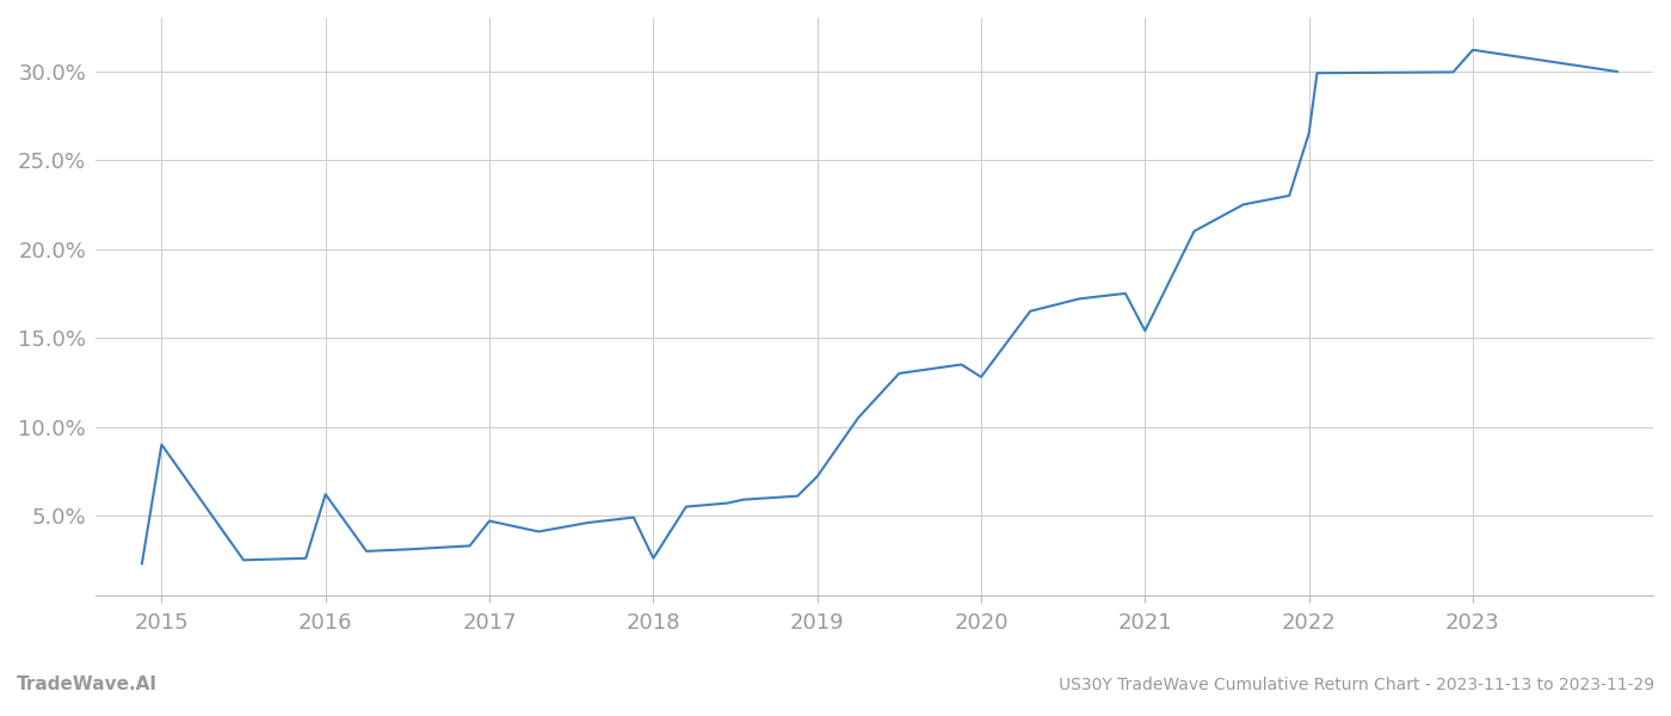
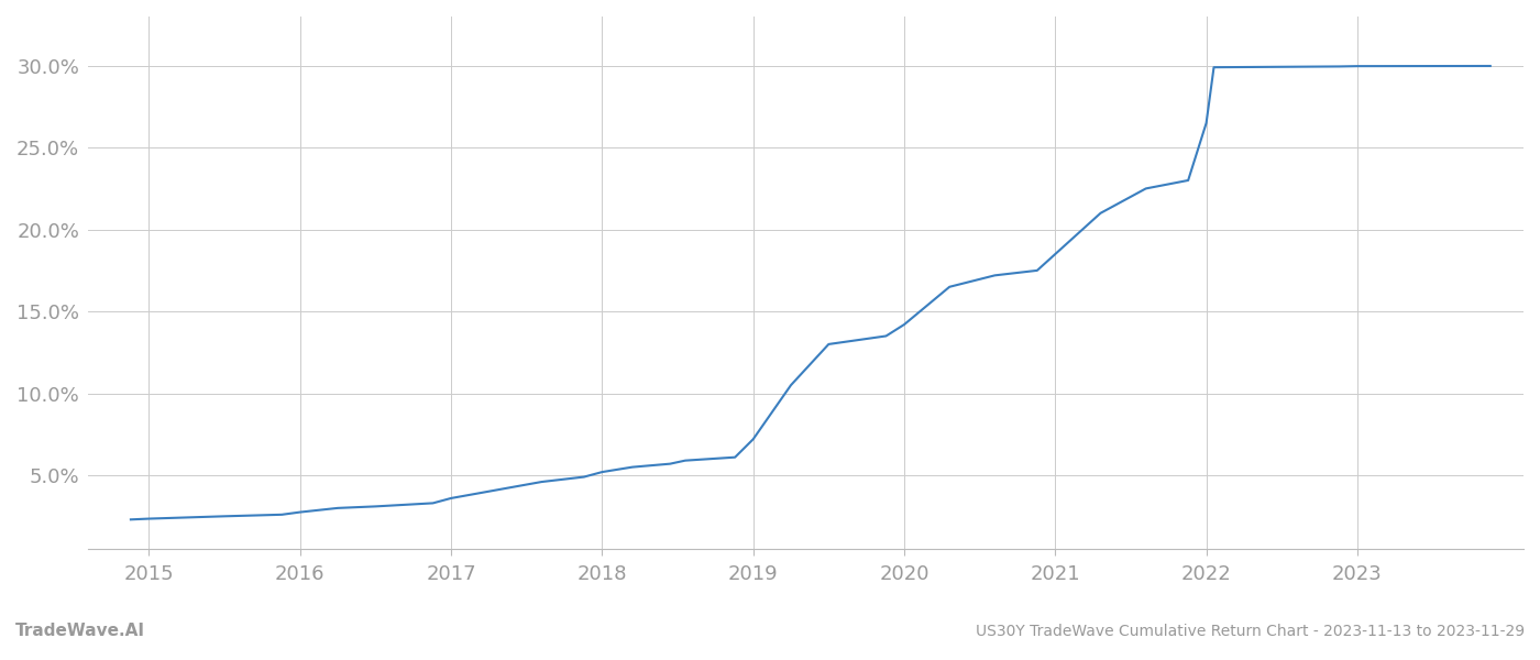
2015: 9.0% -> 2.4%
2016: 6.2% -> 2.8%
2017: 4.7% -> 3.6%
2018: 2.6% -> 5.2%
2020: 12.8% -> 14.2%
2021: 15.4% -> 18.5%
2023: 31.2% -> 30.0%
